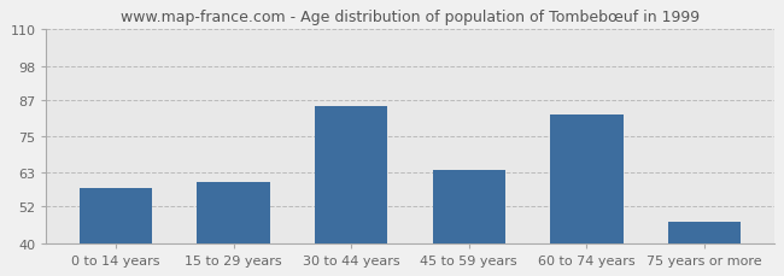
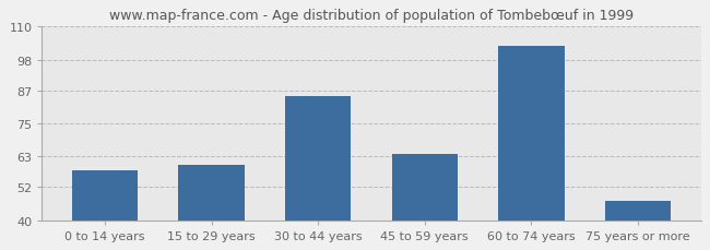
60 to 74 years: 82 -> 103
